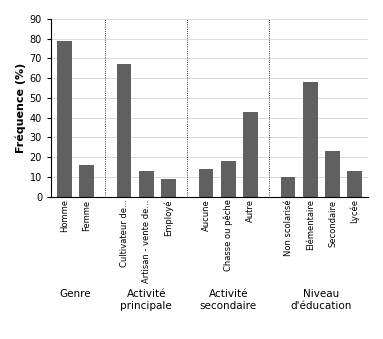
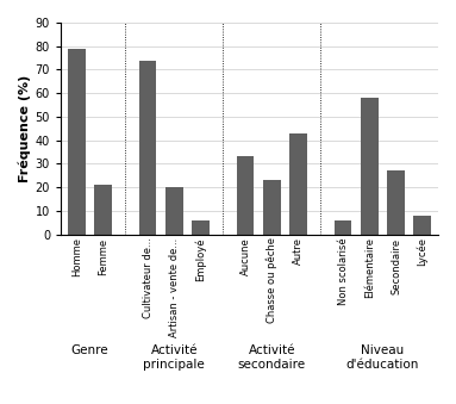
Femme: 16 -> 21
Cultivateur de...: 67 -> 74
Artisan - vente de...: 13 -> 20
Employé: 9 -> 6
Aucune: 14 -> 33
Chasse ou pêche: 18 -> 23
Non scolarisé: 10 -> 6
Secondaire: 23 -> 27
Lycée: 13 -> 8
